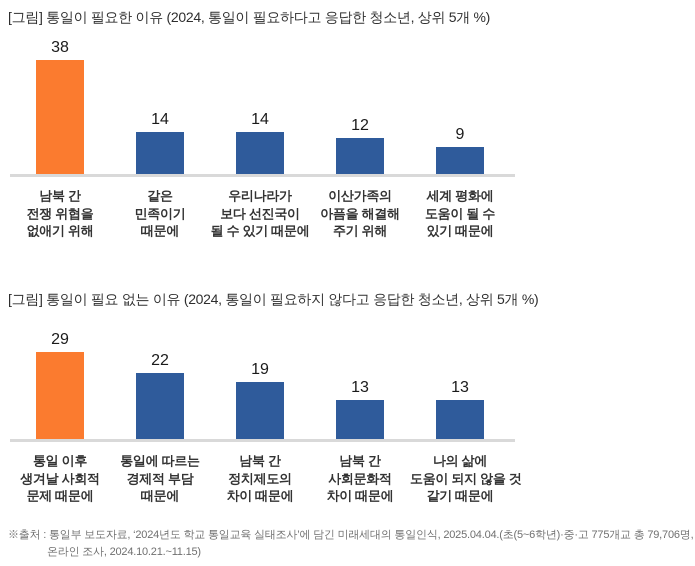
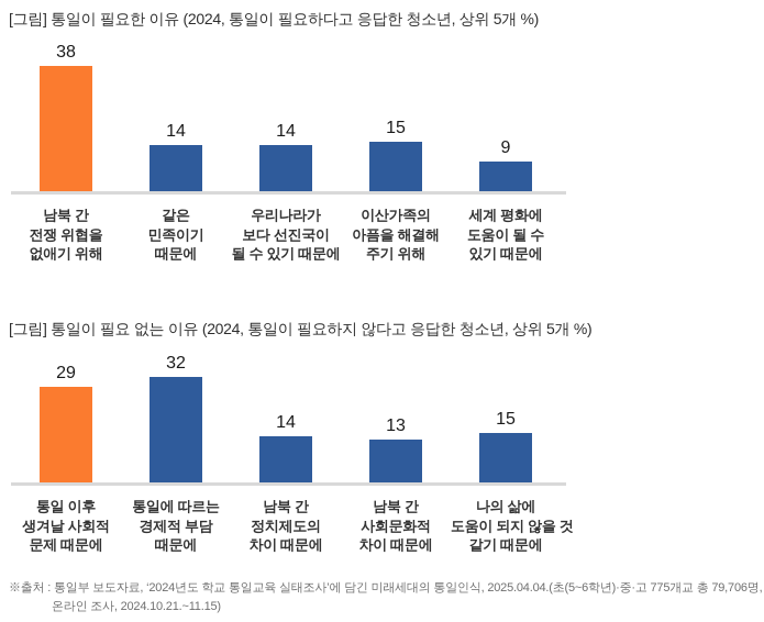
[그림] 통일이 필요한 이유 (2024, 통일이 필요하다고 응답한 청소년, 상위 5개 %)/이산가족의 아픔을 해결해 주기 위해: 12 -> 15
[그림] 통일이 필요 없는 이유 (2024, 통일이 필요하지 않다고 응답한 청소년, 상위 5개 %)/통일에 따르는 경제적 부담 때문에: 22 -> 32
[그림] 통일이 필요 없는 이유 (2024, 통일이 필요하지 않다고 응답한 청소년, 상위 5개 %)/남북 간 정치제도의 차이 때문에: 19 -> 14
[그림] 통일이 필요 없는 이유 (2024, 통일이 필요하지 않다고 응답한 청소년, 상위 5개 %)/나의 삶에 도움이 되지 않을 것 같기 때문에: 13 -> 15
